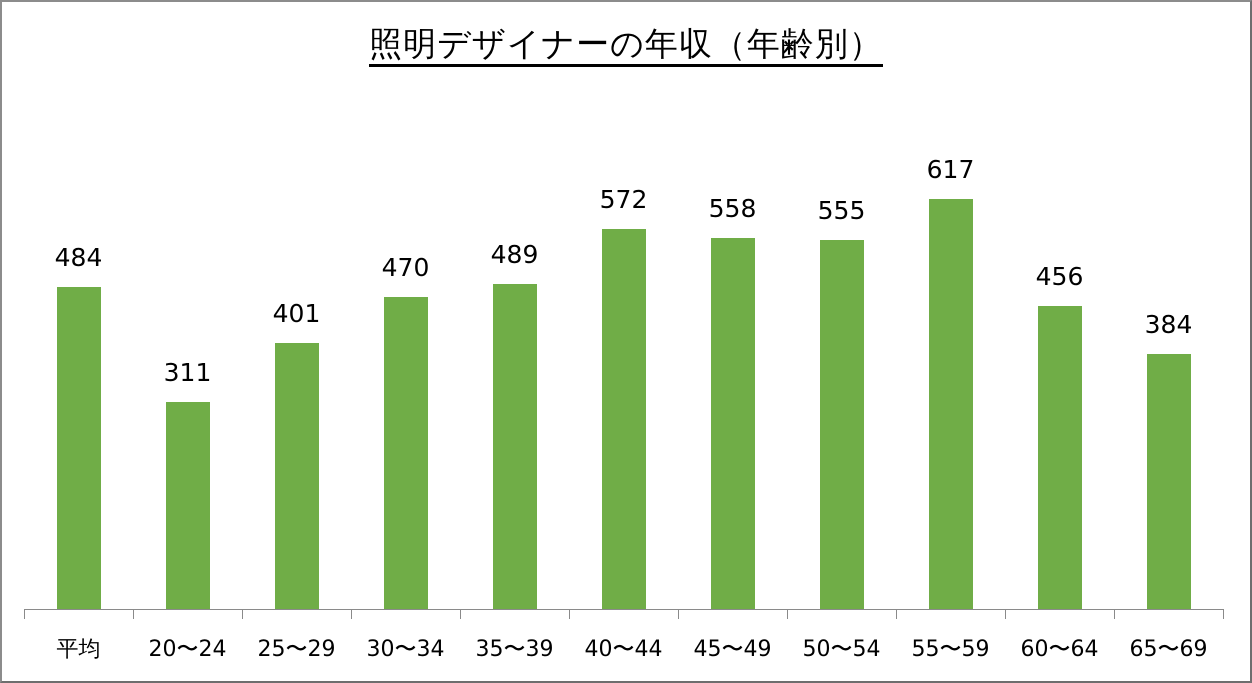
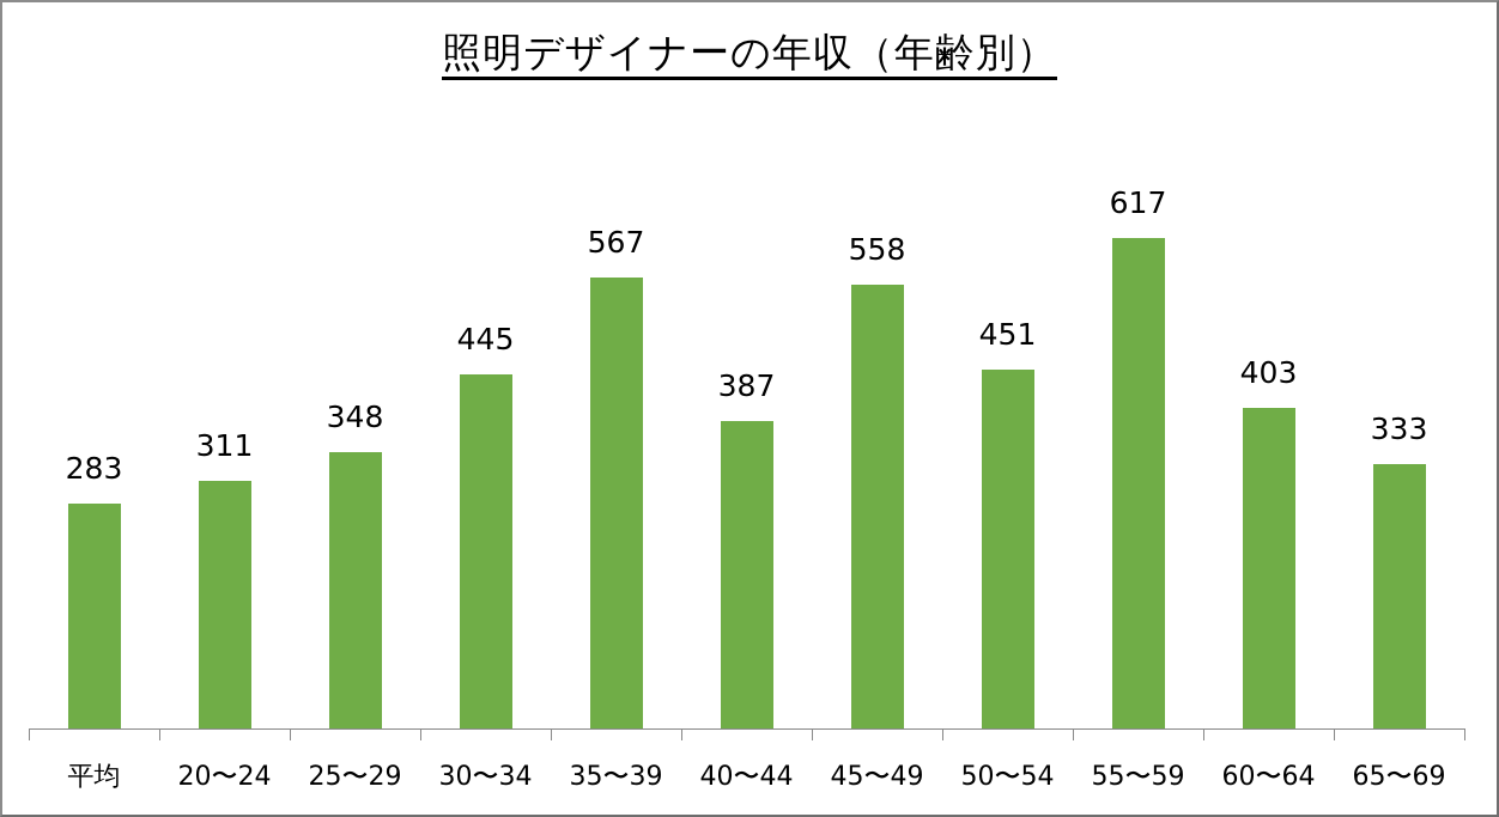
平均: 484 -> 283
25〜29: 401 -> 348
30〜34: 470 -> 445
35〜39: 489 -> 567
40〜44: 572 -> 387
50〜54: 555 -> 451
60〜64: 456 -> 403
65〜69: 384 -> 333
